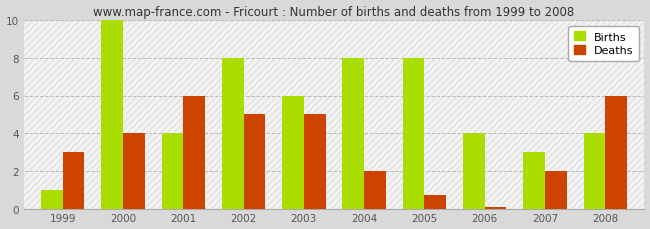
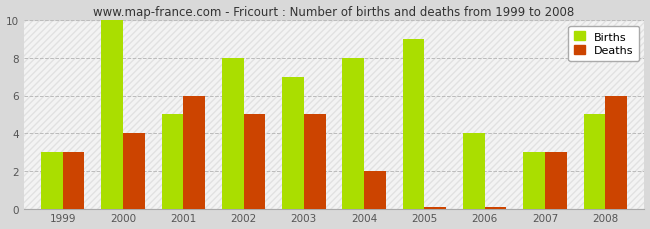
Births/1999: 1 -> 3
Births/2001: 4 -> 5
Births/2003: 6 -> 7
Births/2005: 8 -> 9
Deaths/2005: 0.7 -> 0.1
Deaths/2007: 2.0 -> 3.0
Births/2008: 4 -> 5
